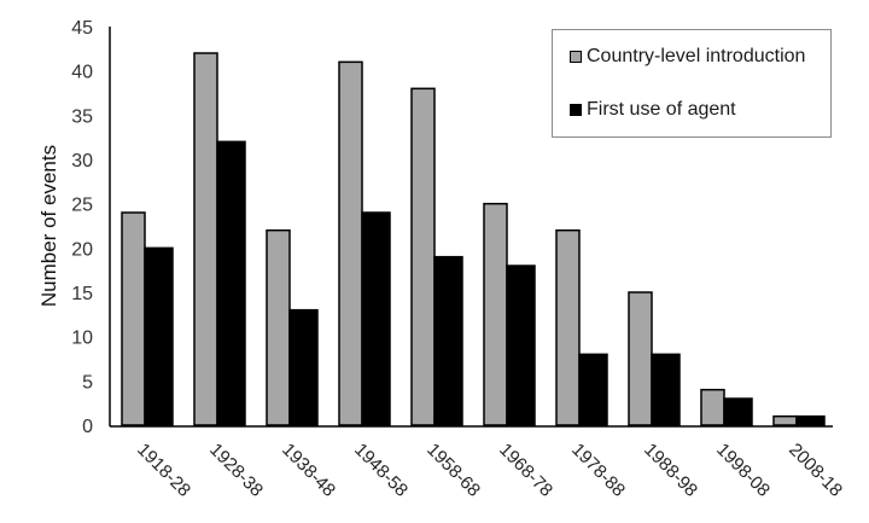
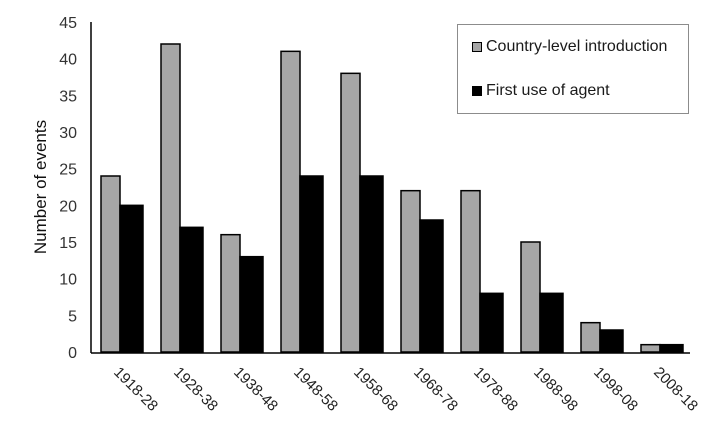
First use of agent/1928-38: 32 -> 17
Country-level introduction/1938-48: 22 -> 16
First use of agent/1958-68: 19 -> 24
Country-level introduction/1968-78: 25 -> 22
